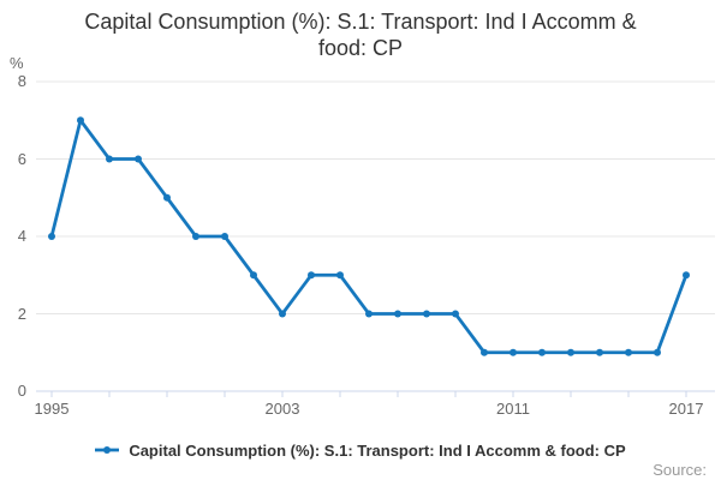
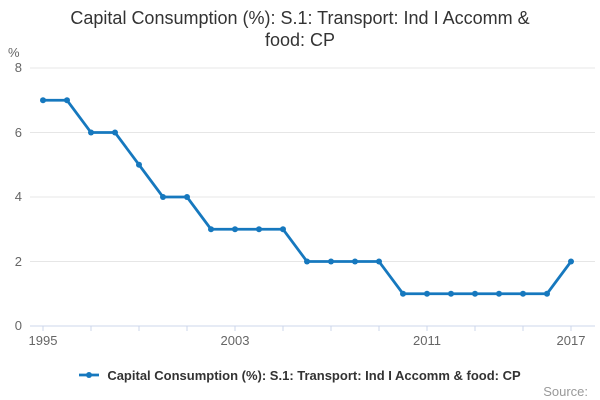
1995: 4 -> 7
2003: 2 -> 3
2017: 3 -> 2
